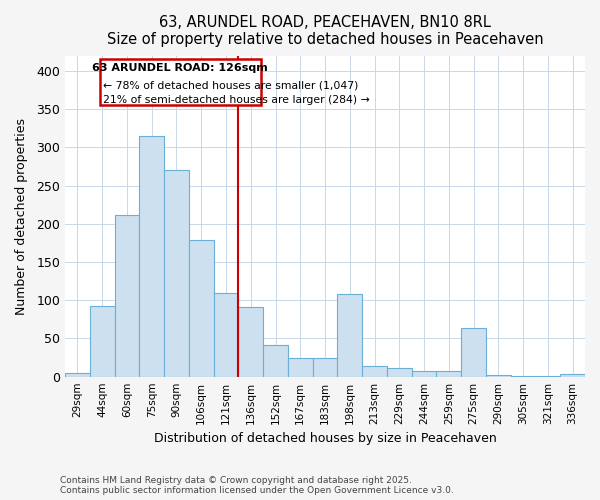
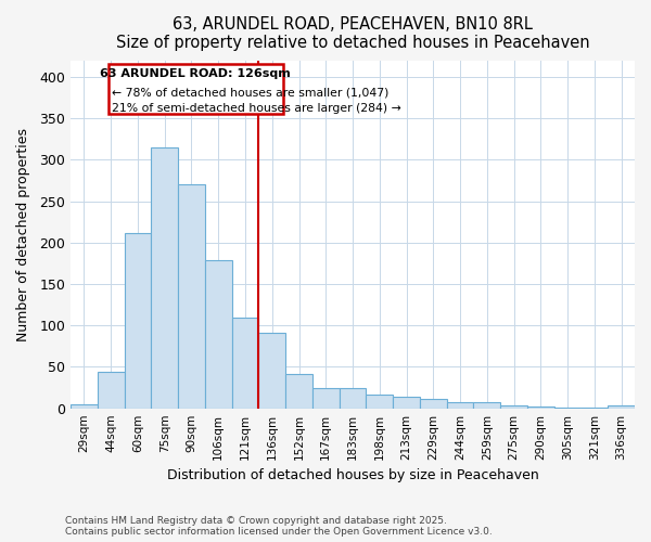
44sqm: 92 -> 44
198sqm: 108 -> 16
275sqm: 64 -> 4
